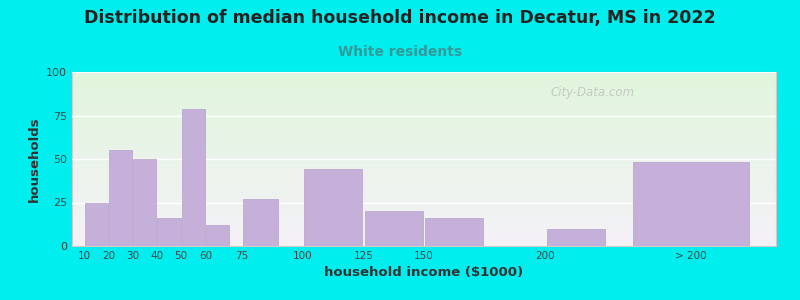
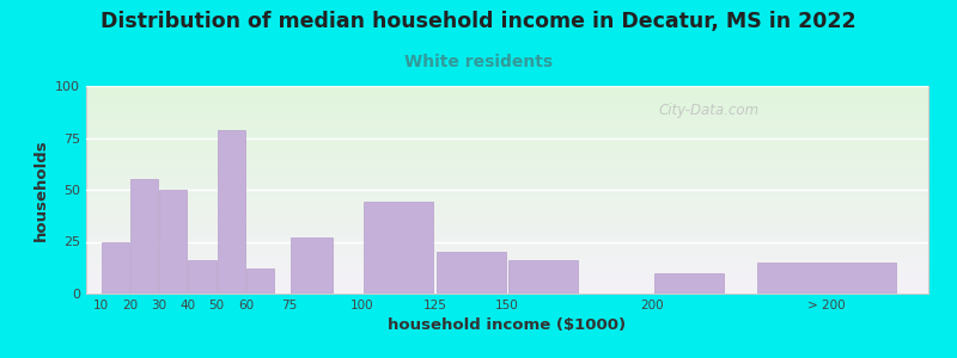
> 200: 48 -> 15
